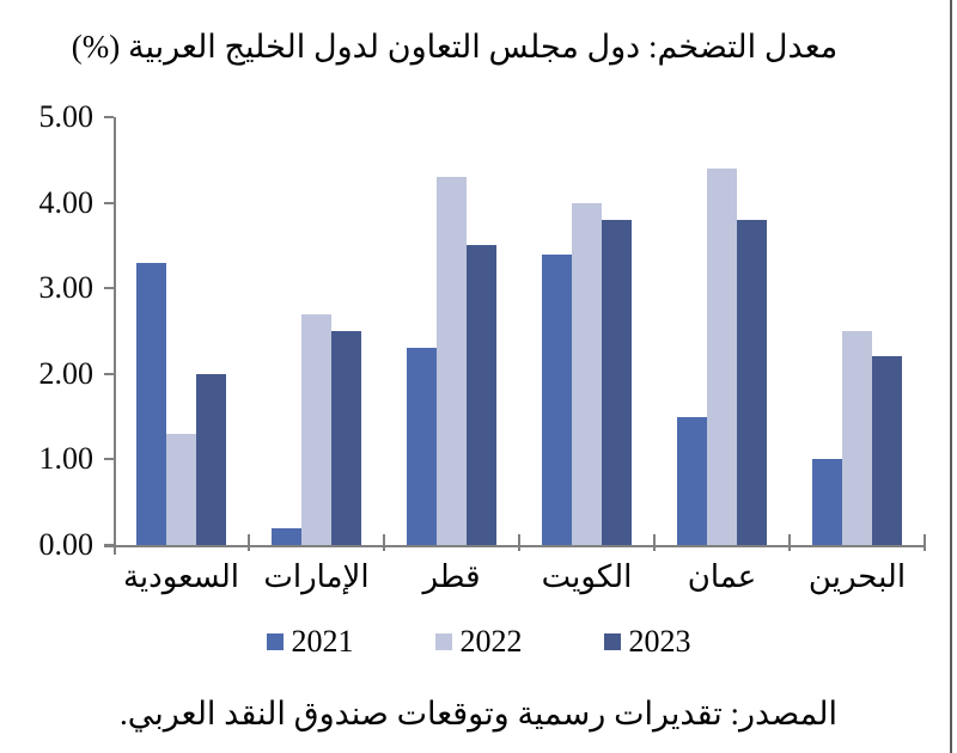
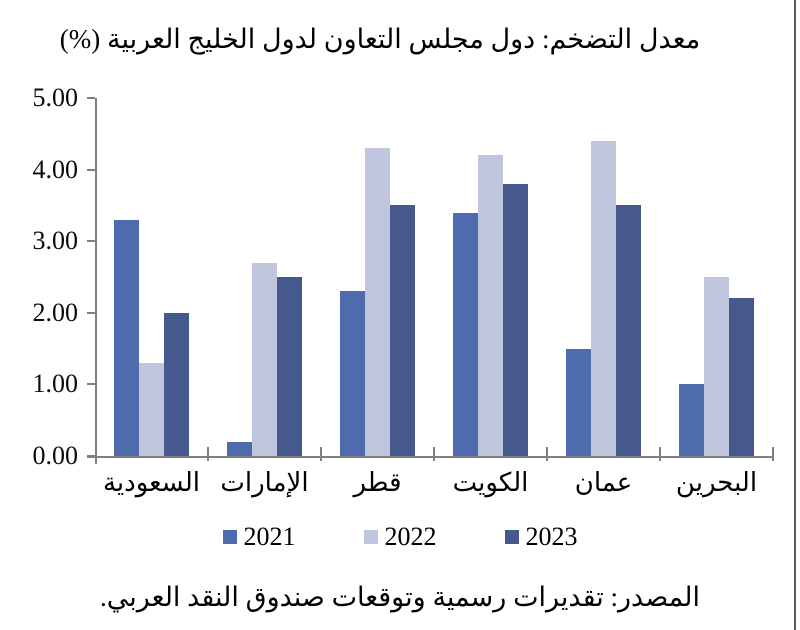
2022/الكويت: 4.0 -> 4.2
2023/عمان: 3.8 -> 3.5
